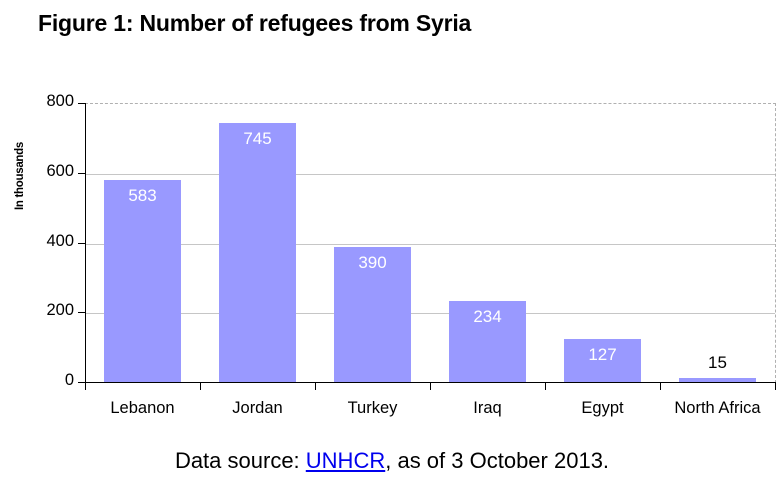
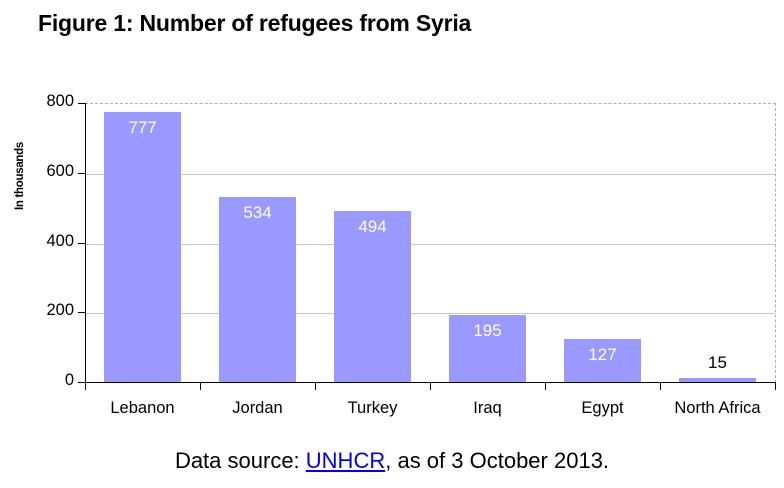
Lebanon: 583 -> 777
Jordan: 745 -> 534
Turkey: 390 -> 494
Iraq: 234 -> 195
